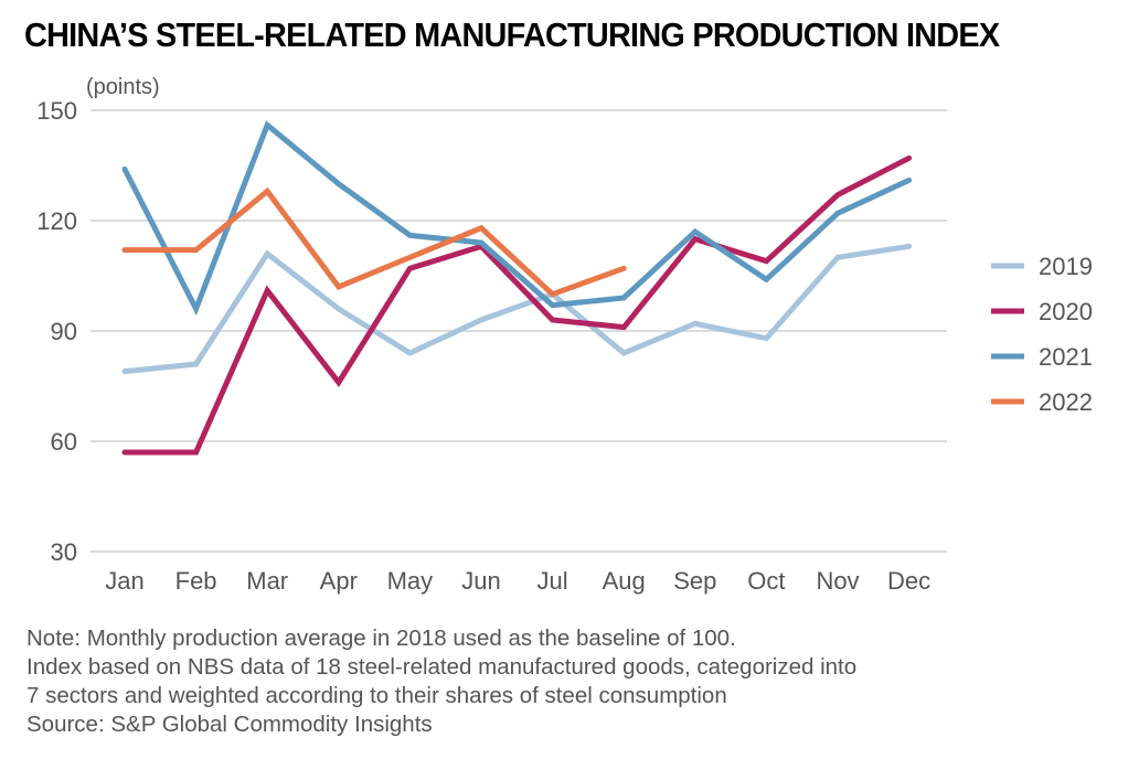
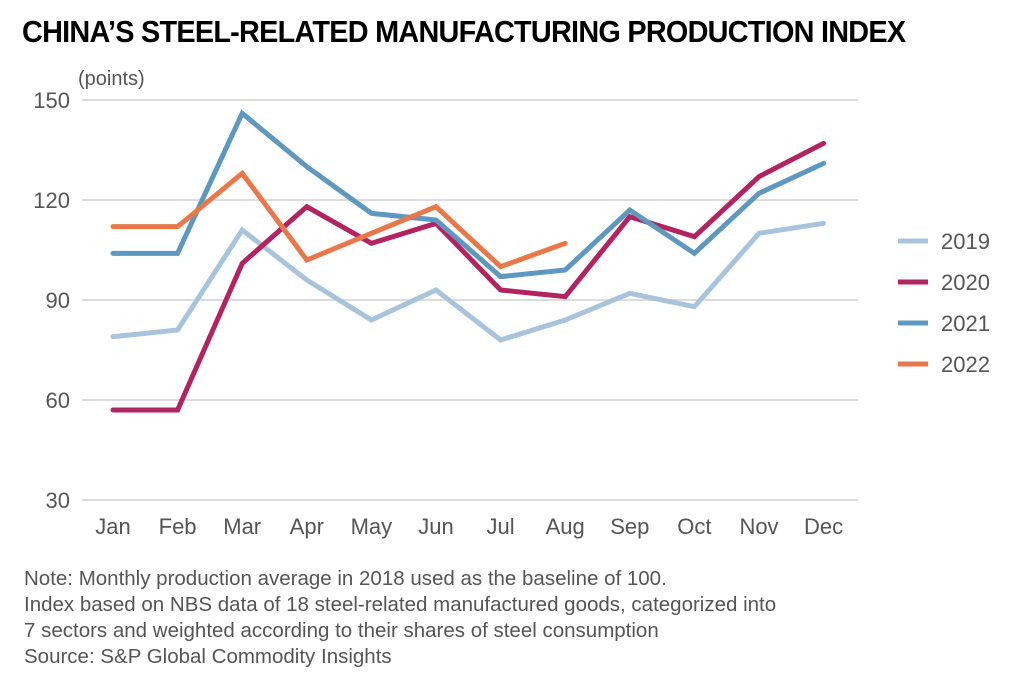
2021/Jan: 134 -> 104
2021/Feb: 96 -> 104
2020/Apr: 76 -> 118
2019/Jul: 100 -> 78
